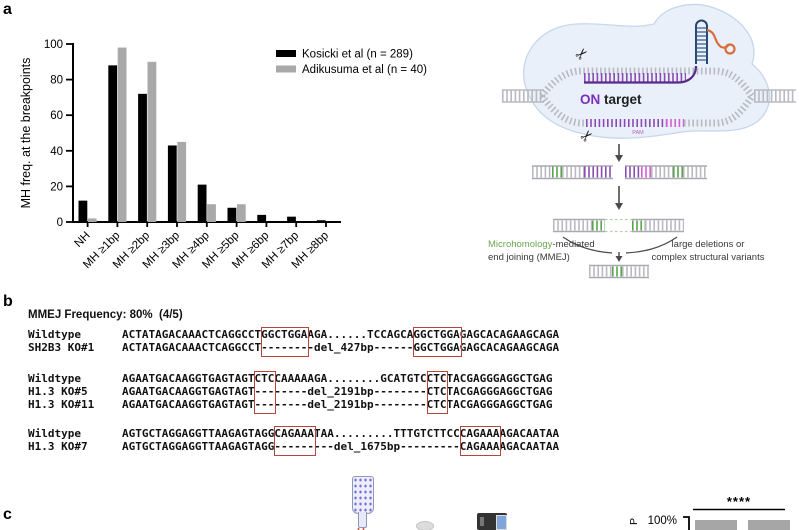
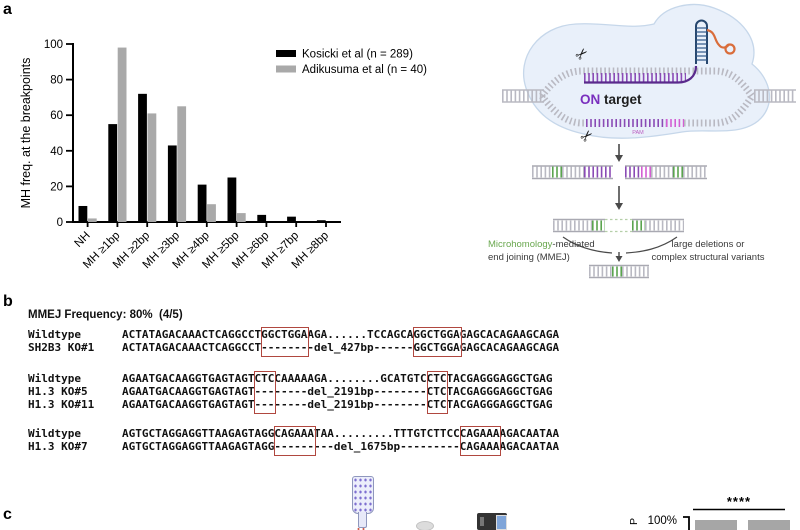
Kosicki et al (n = 289)/NH: 12 -> 9
Kosicki et al (n = 289)/MH ≥1bp: 88 -> 55
Adikusuma et al (n = 40)/MH ≥2bp: 90 -> 61
Adikusuma et al (n = 40)/MH ≥3bp: 45 -> 65
Kosicki et al (n = 289)/MH ≥5bp: 8 -> 25
Adikusuma et al (n = 40)/MH ≥5bp: 10 -> 5
